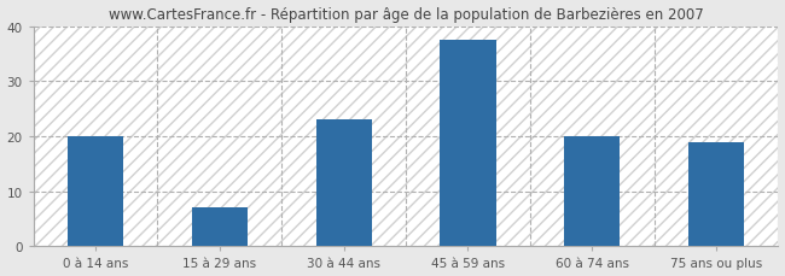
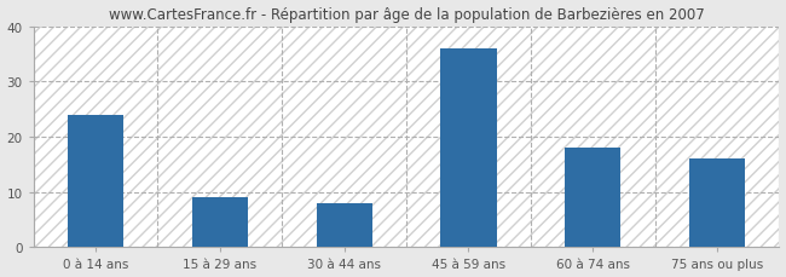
0 à 14 ans: 20.0 -> 24.0
15 à 29 ans: 7.0 -> 9.0
30 à 44 ans: 23.0 -> 8.0
45 à 59 ans: 37.5 -> 36.0
60 à 74 ans: 20.0 -> 18.0
75 ans ou plus: 19.0 -> 16.0
